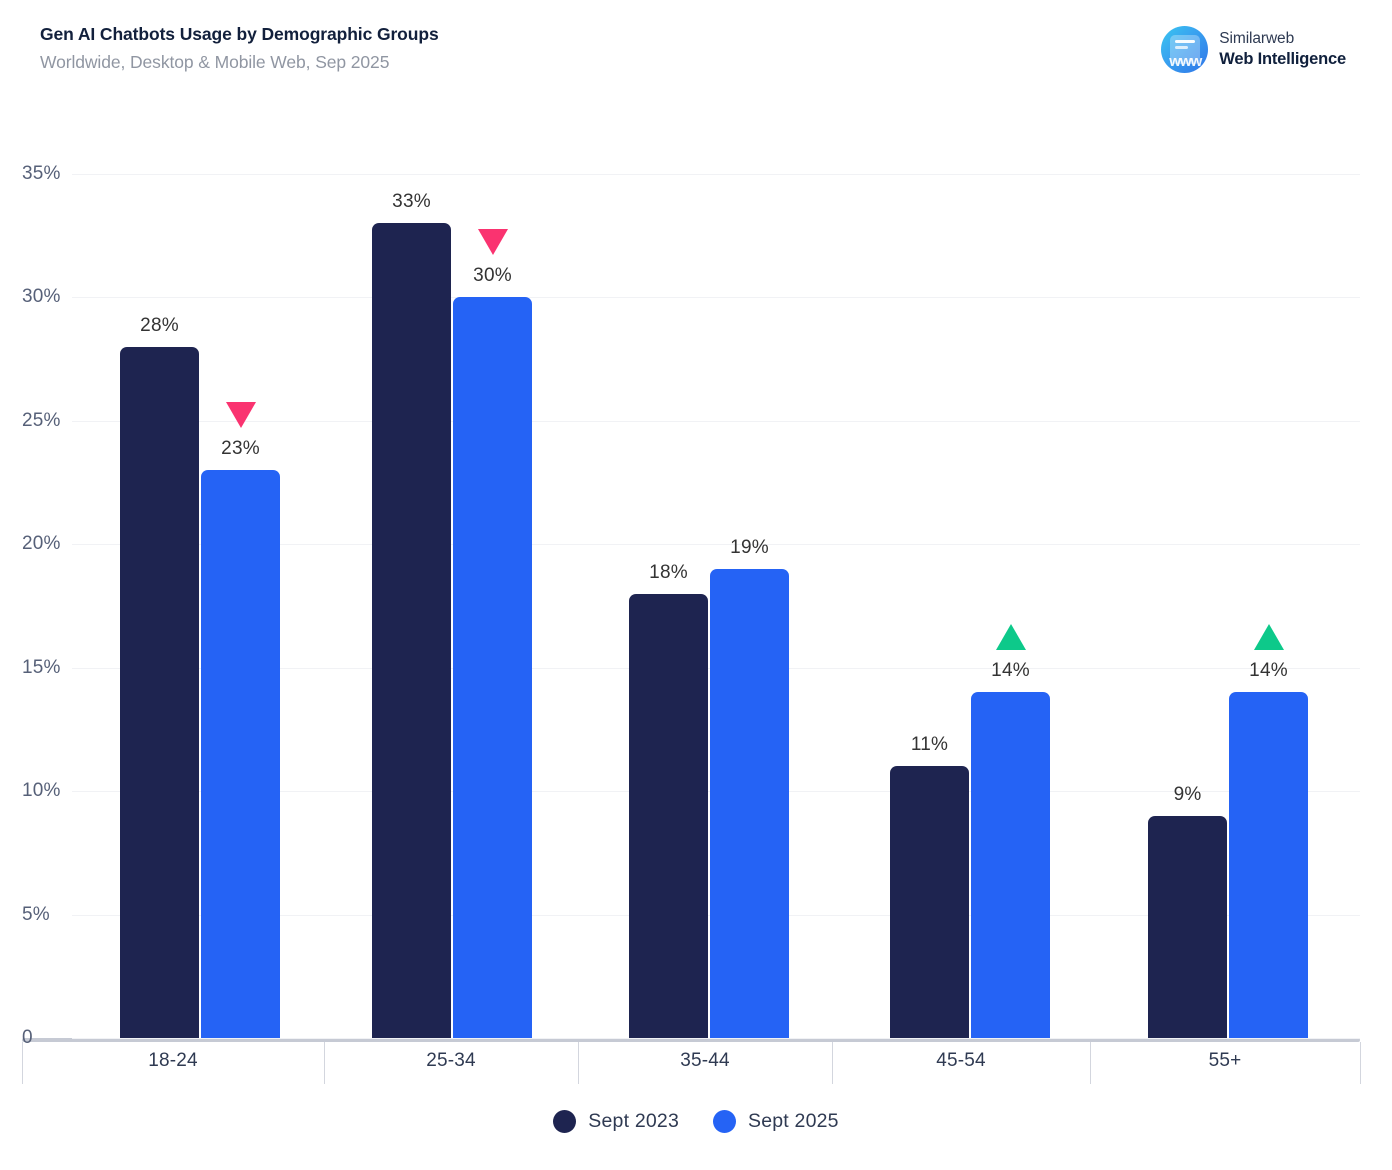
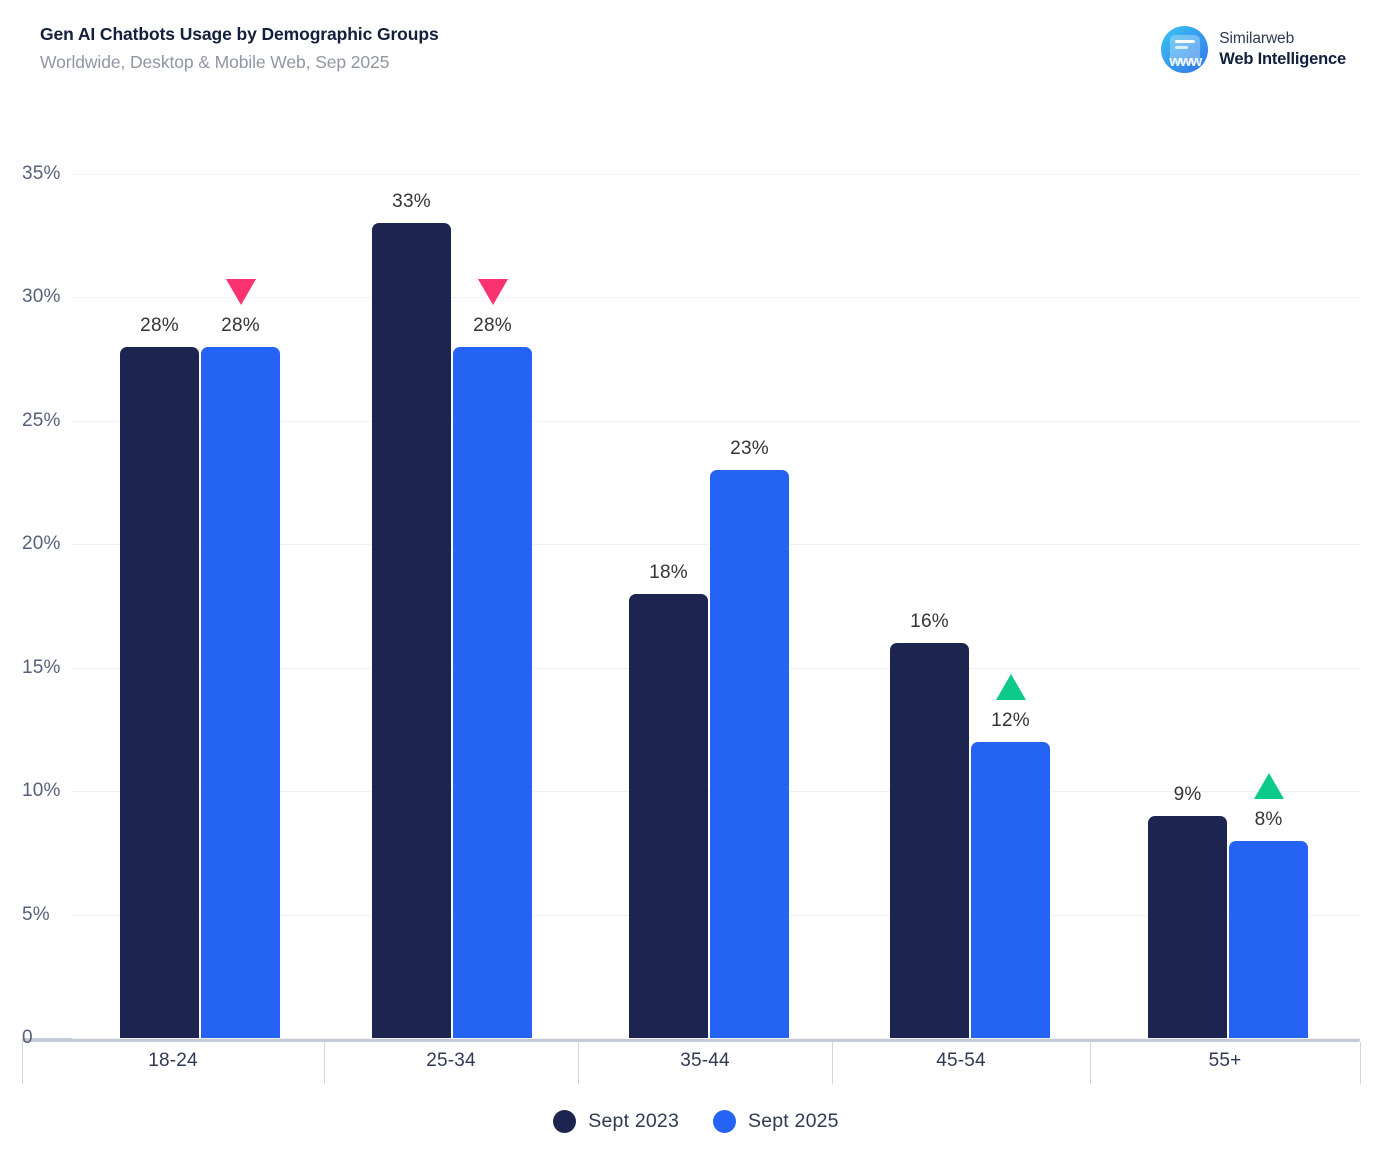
Sept 2025/18-24: 23% -> 28%
Sept 2025/25-34: 30% -> 28%
Sept 2025/35-44: 19% -> 23%
Sept 2023/45-54: 11% -> 16%
Sept 2025/45-54: 14% -> 12%
Sept 2025/55+: 14% -> 8%
